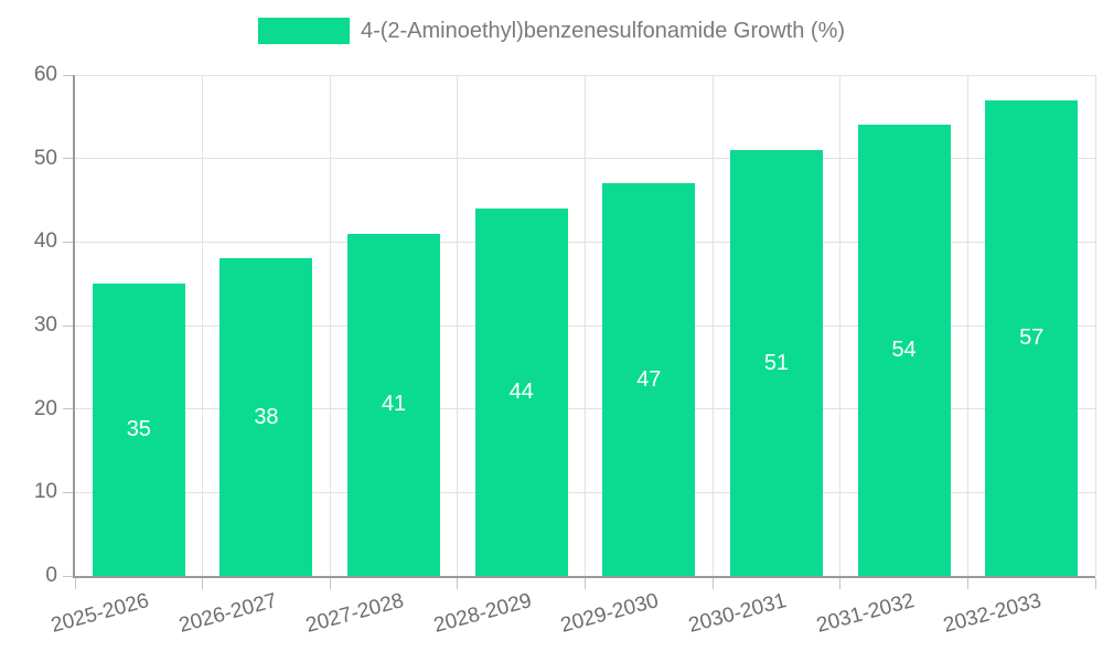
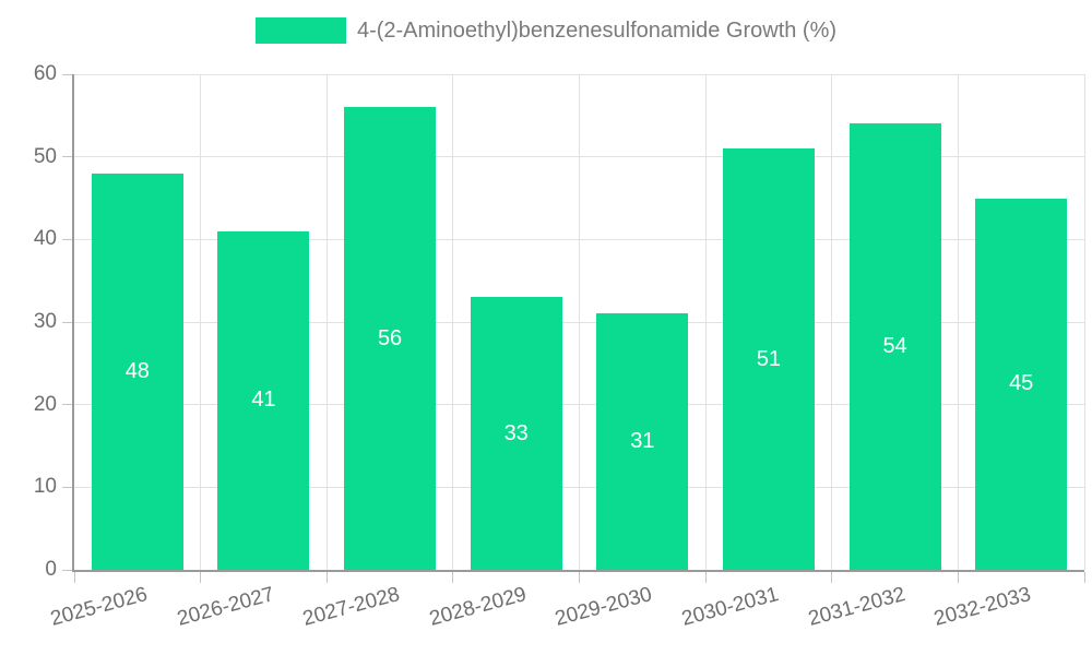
2025-2026: 35 -> 48
2026-2027: 38 -> 41
2027-2028: 41 -> 56
2028-2029: 44 -> 33
2029-2030: 47 -> 31
2032-2033: 57 -> 45
